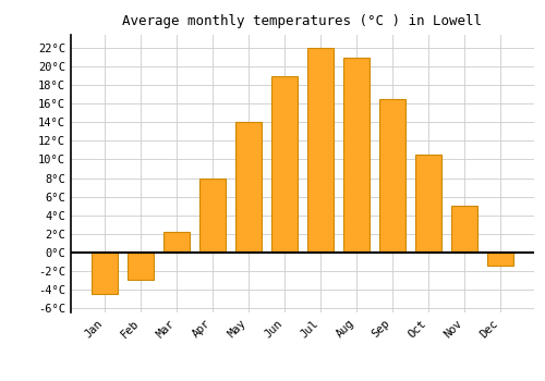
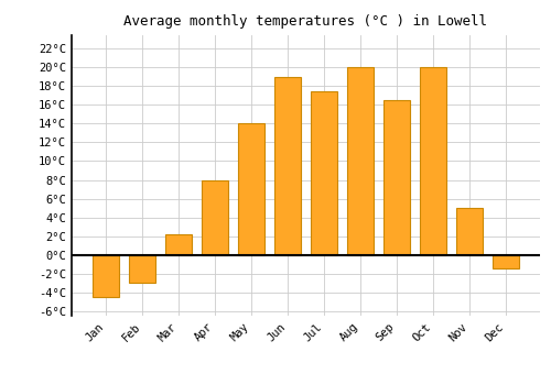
Jul: 22.0°C -> 17.4°C
Aug: 21.0°C -> 20.0°C
Oct: 10.5°C -> 20.0°C
